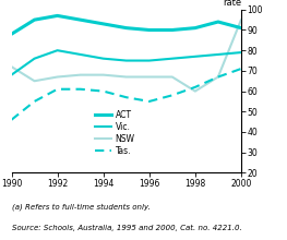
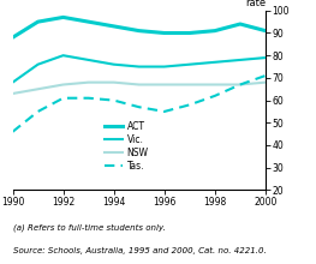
NSW/1990: 72 -> 63
NSW/1998: 60 -> 67
NSW/2000: 95 -> 68
